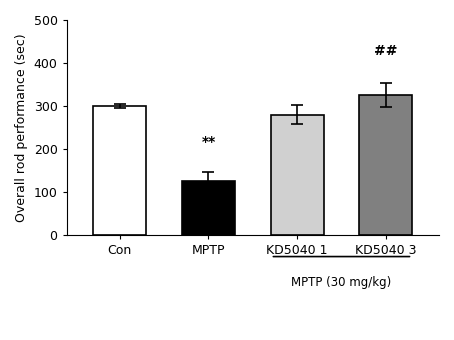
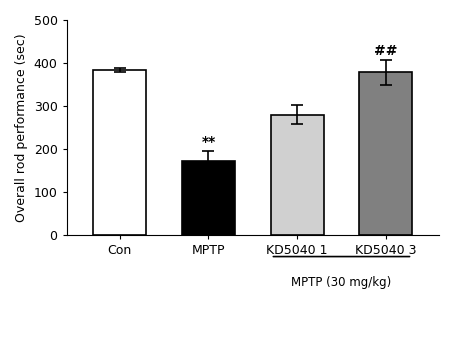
Con: 300 -> 383
MPTP: 125 -> 173
KD5040 3: 325 -> 378
